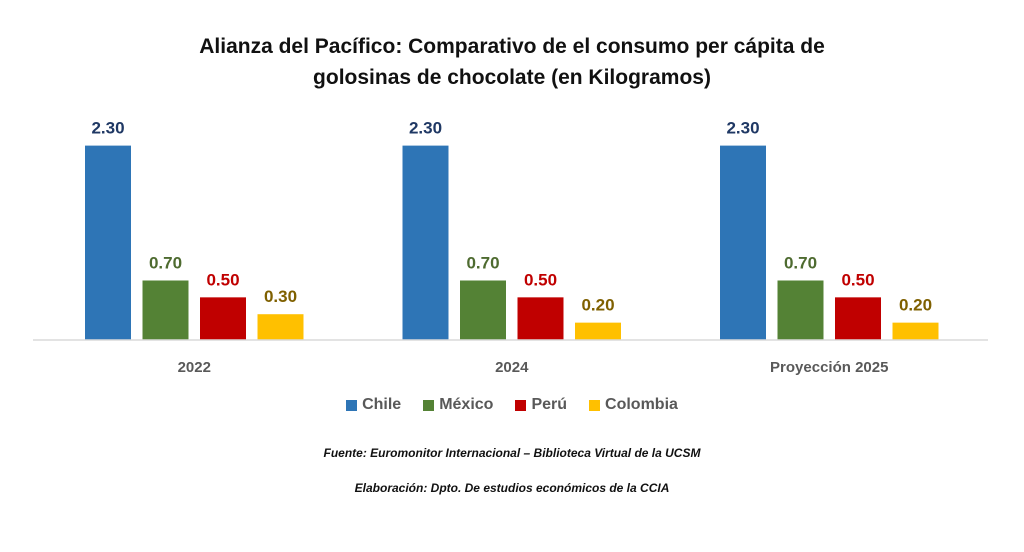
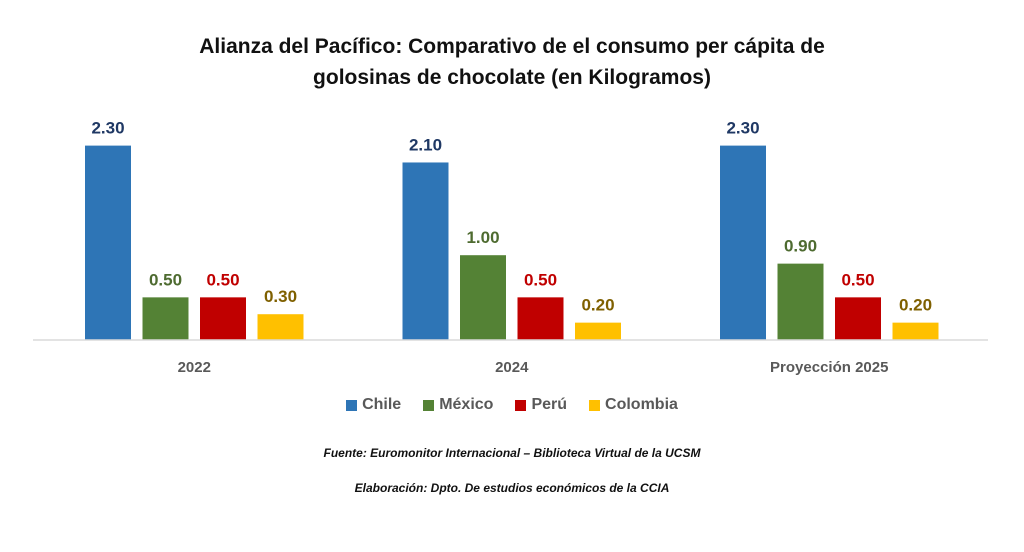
México/2022: 0.70 -> 0.50
Chile/2024: 2.30 -> 2.10
México/2024: 0.70 -> 1.00
México/Proyección 2025: 0.70 -> 0.90
